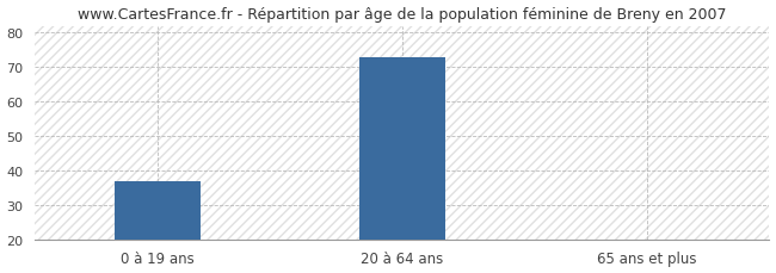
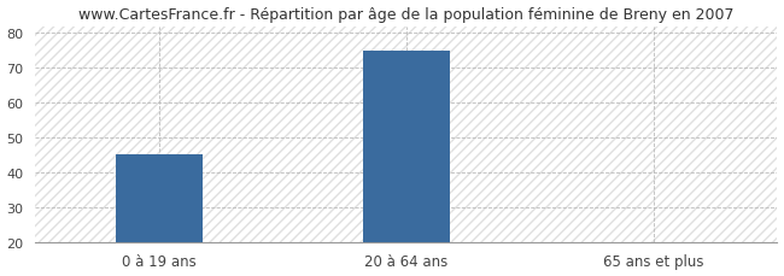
0 à 19 ans: 37 -> 45
20 à 64 ans: 73 -> 75
